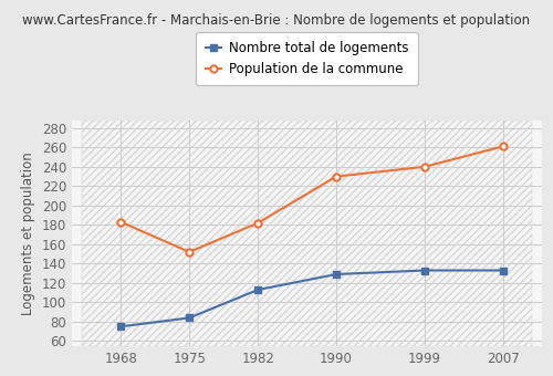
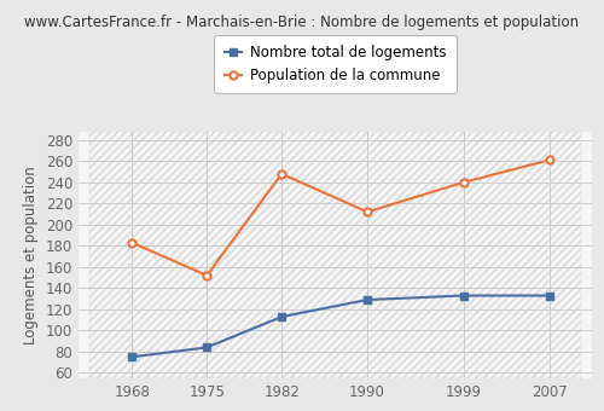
Population de la commune/1982: 182 -> 248
Population de la commune/1990: 230 -> 212
